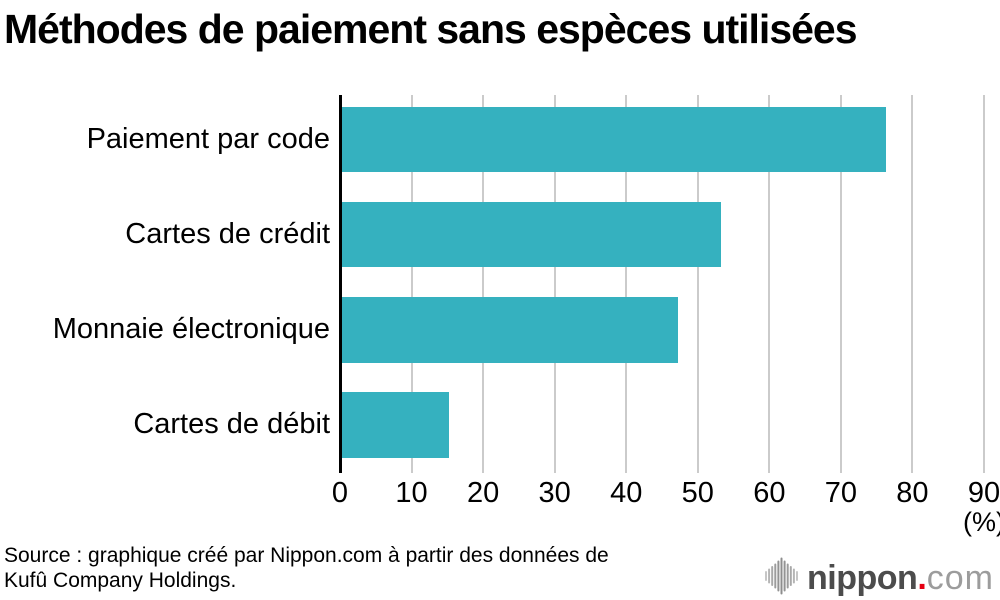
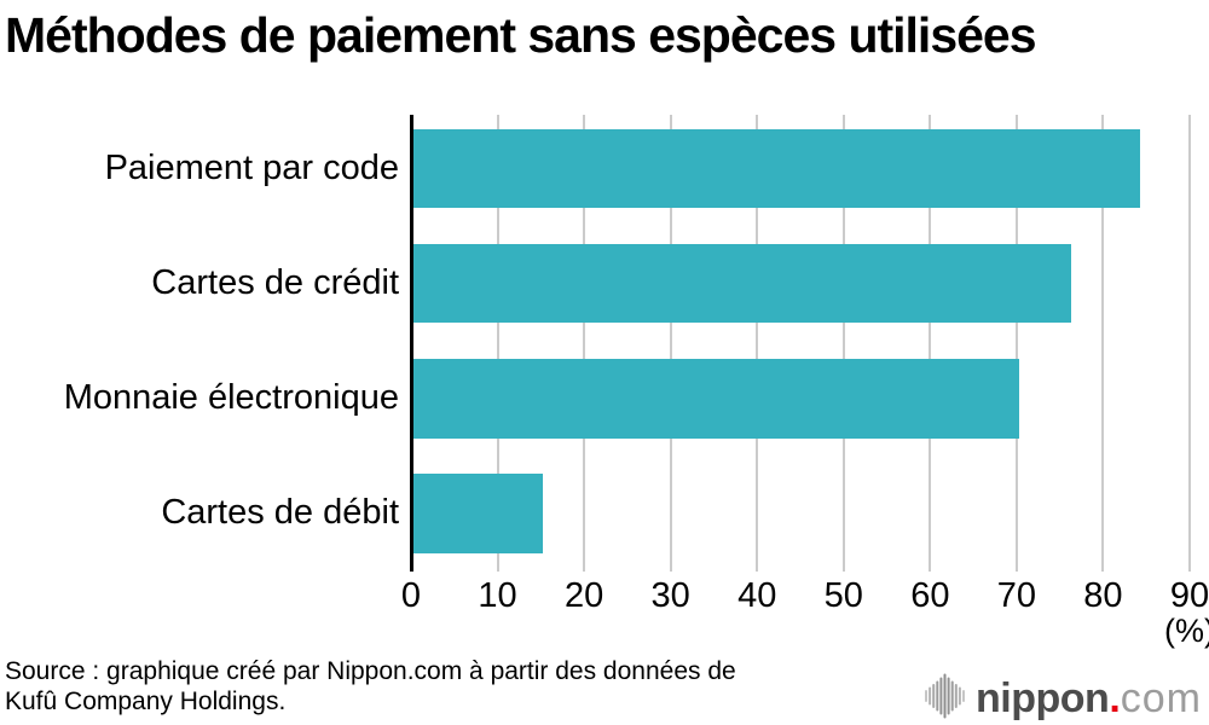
Paiement par code: 76 -> 84
Cartes de crédit: 53 -> 76
Monnaie électronique: 47 -> 70
